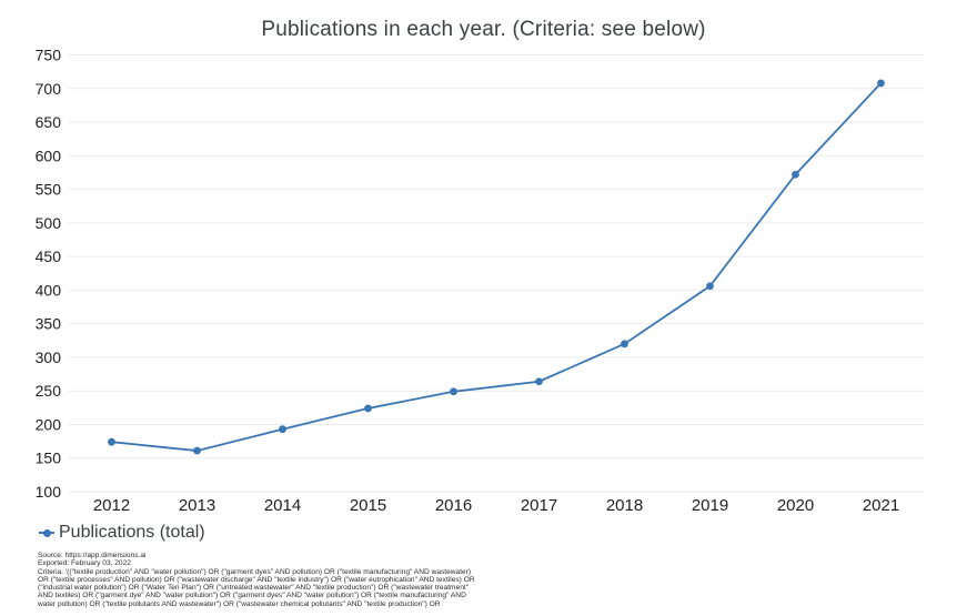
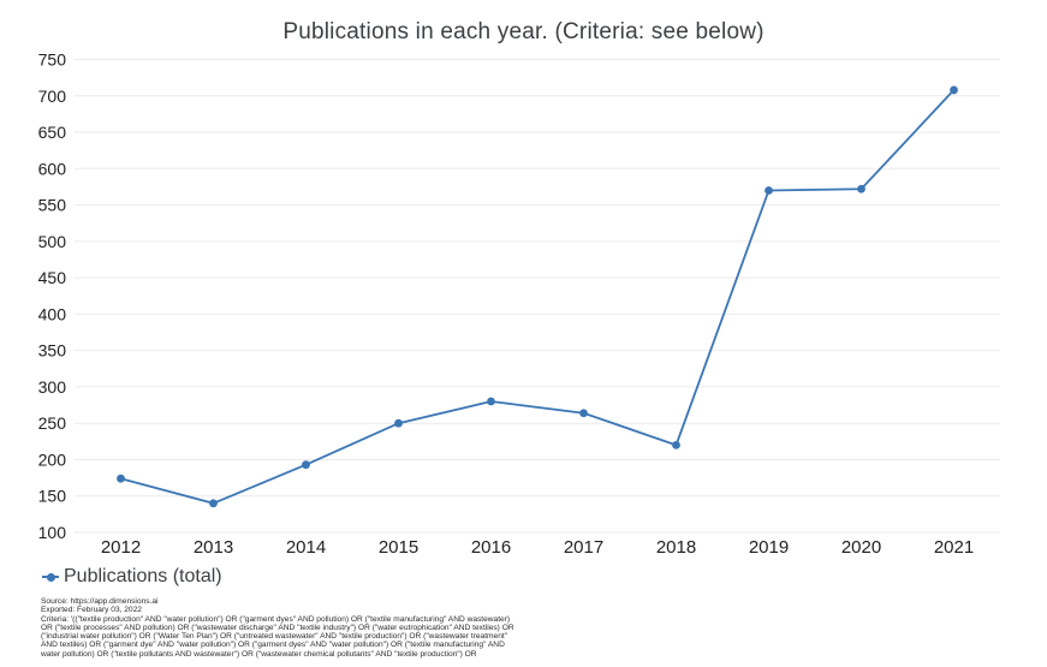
2013: 160 -> 140
2015: 220 -> 250
2016: 250 -> 280
2018: 320 -> 220
2019: 410 -> 570
